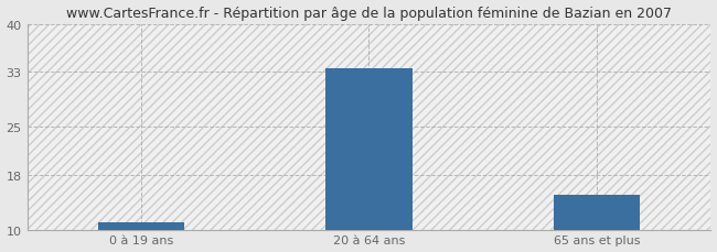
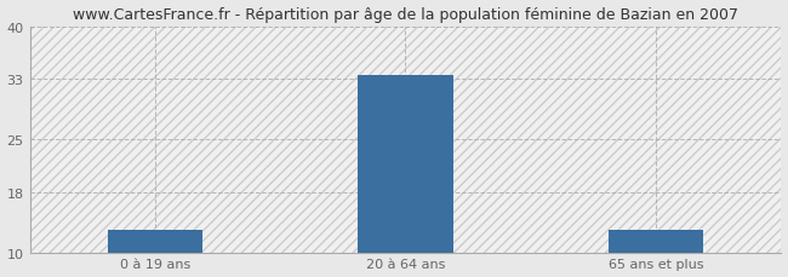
0 à 19 ans: 11.0 -> 13.0
65 ans et plus: 15.0 -> 13.0
